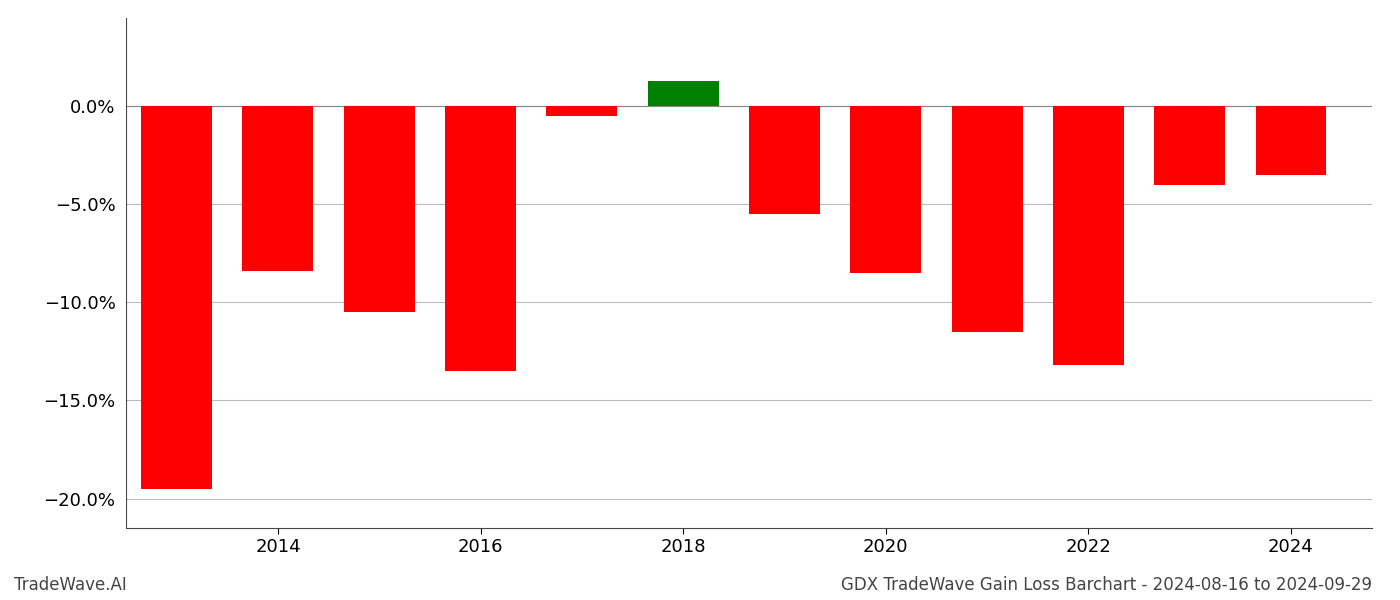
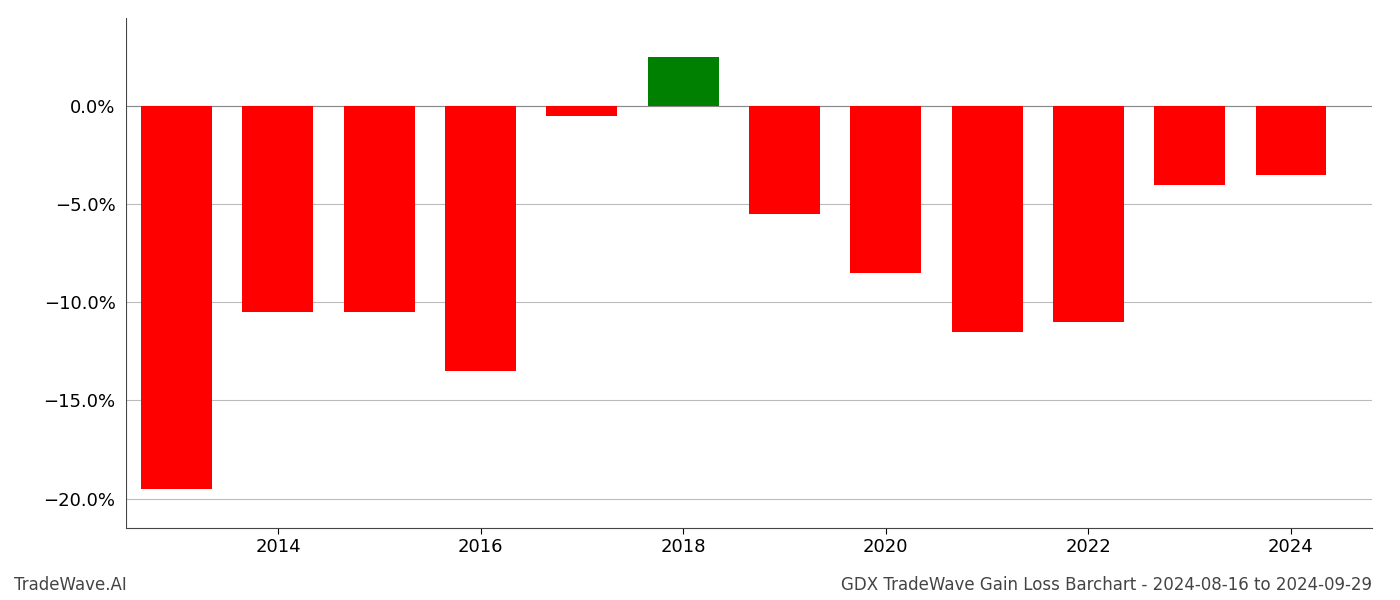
2014: -8.4% -> -10.5%
2018: 1.3% -> 2.5%
2022: -13.2% -> -11.0%
